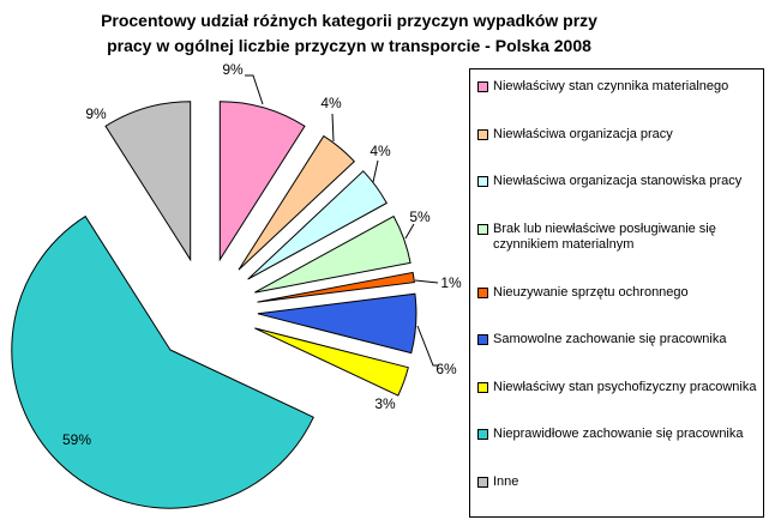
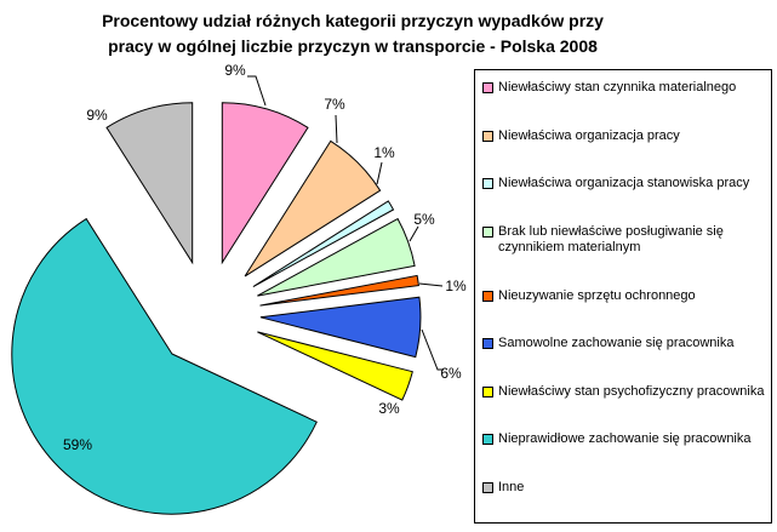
Niewłaściwa organizacja pracy: 4% -> 7%
Niewłaściwa organizacja stanowiska pracy: 4% -> 1%
